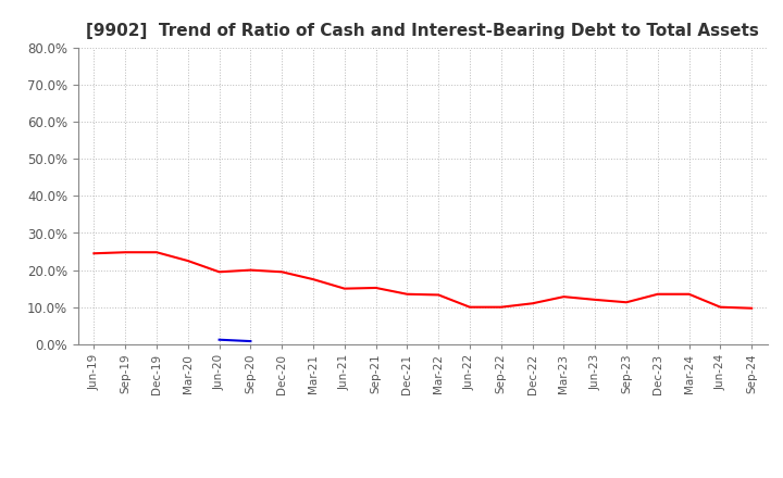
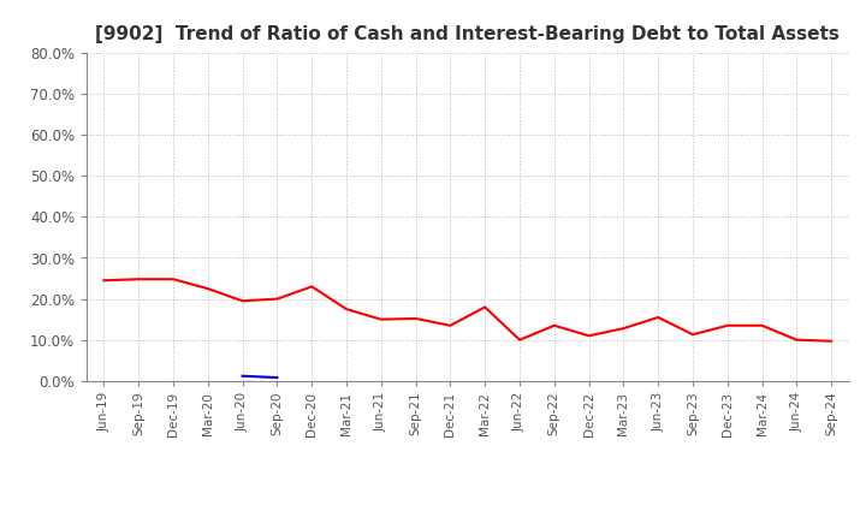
Dec-20: 19.5% -> 23.0%
Mar-22: 13.3% -> 18.0%
Sep-22: 10.0% -> 13.5%
Jun-23: 12.0% -> 15.5%
